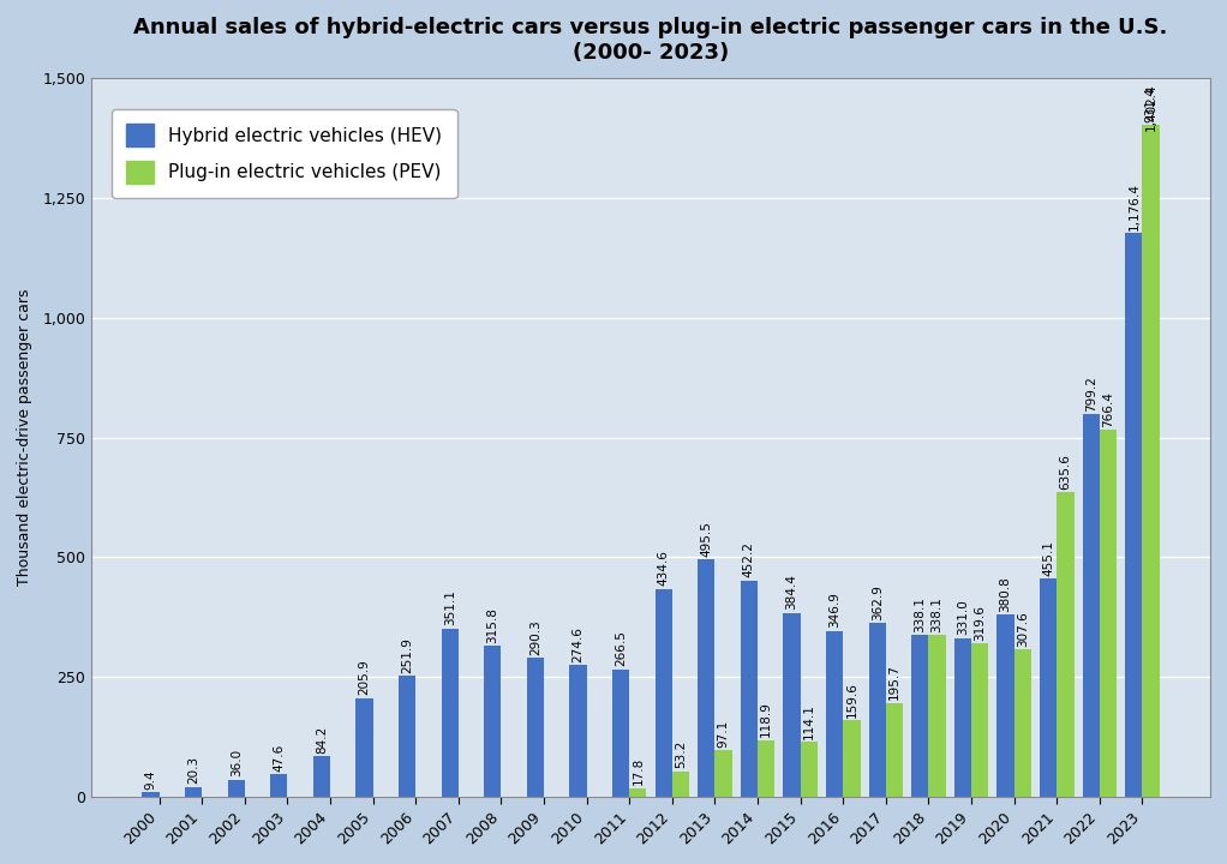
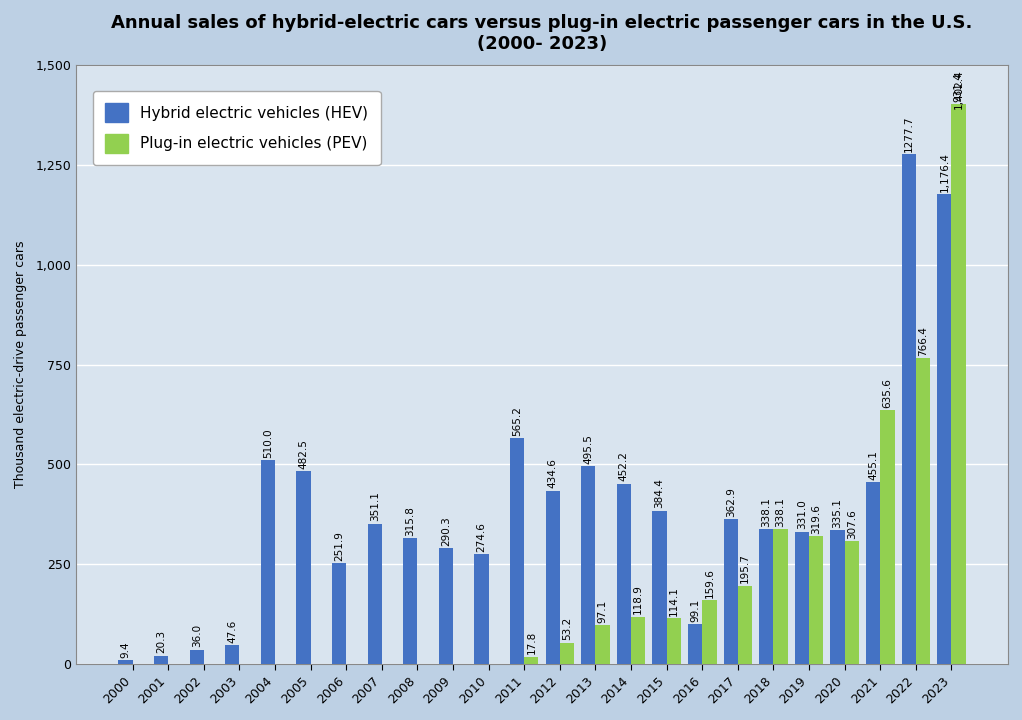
Hybrid electric vehicles (HEV)/2004: 84.2 -> 510.0
Hybrid electric vehicles (HEV)/2005: 205.9 -> 482.5
Hybrid electric vehicles (HEV)/2011: 266.5 -> 565.2
Hybrid electric vehicles (HEV)/2016: 346.9 -> 99.1
Hybrid electric vehicles (HEV)/2020: 380.8 -> 335.1
Hybrid electric vehicles (HEV)/2022: 799.2 -> 1277.7
